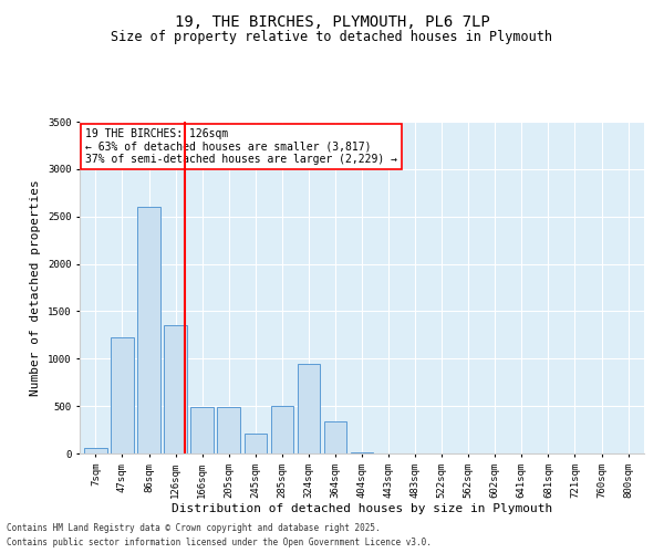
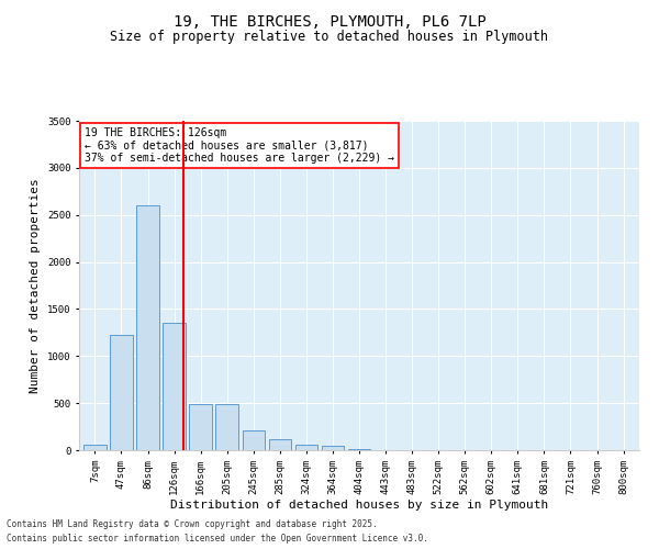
285sqm: 500 -> 120
324sqm: 940 -> 60
364sqm: 340 -> 50
